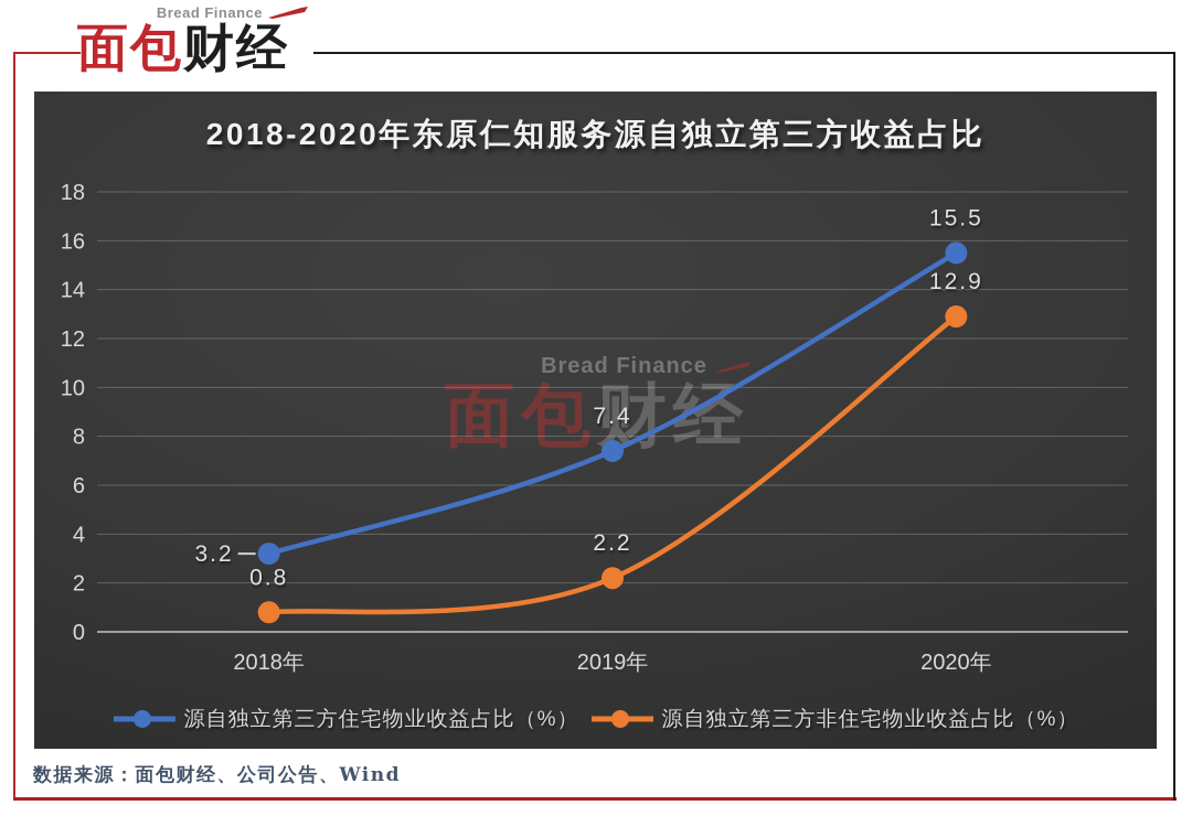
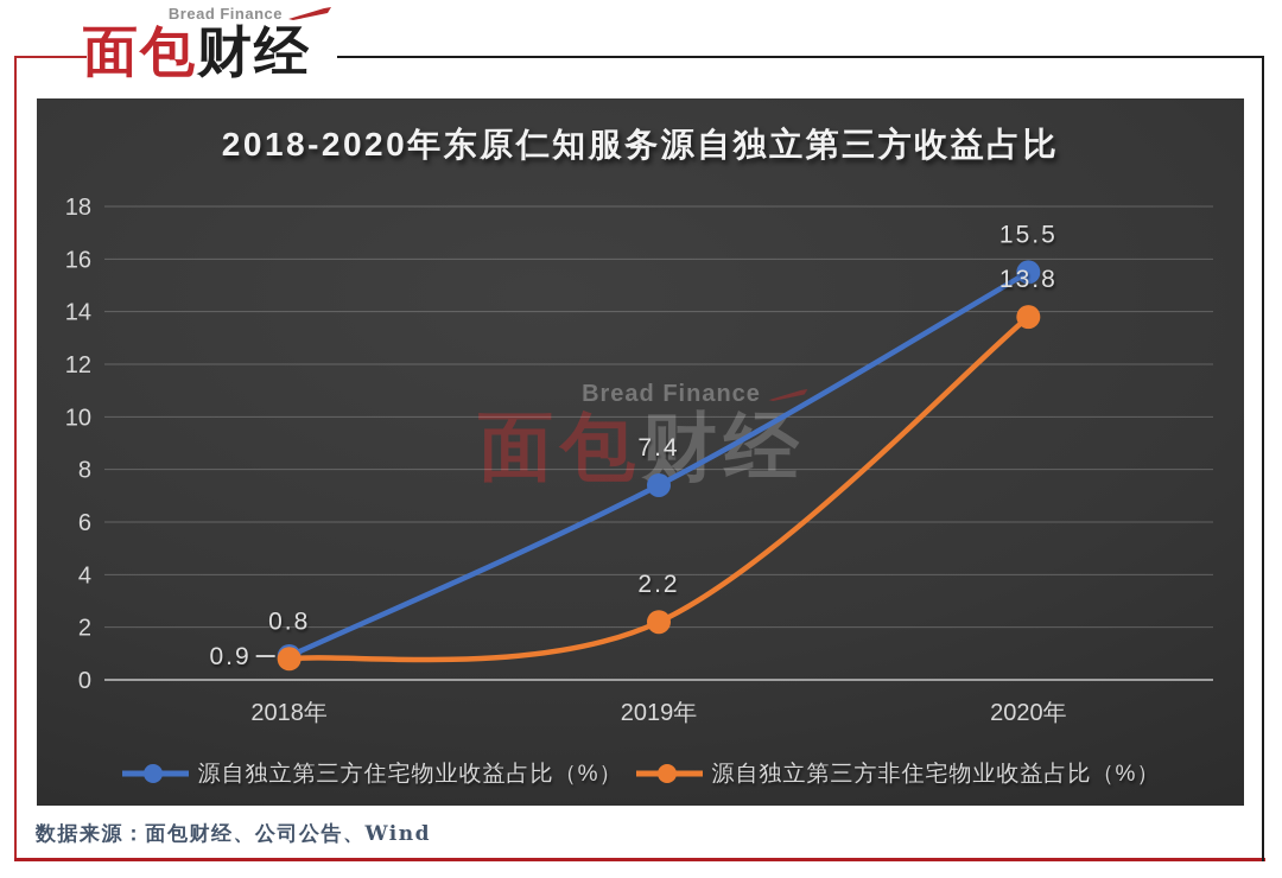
源自独立第三方住宅物业收益占比（%）/2018年: 3.2 -> 0.9
源自独立第三方非住宅物业收益占比（%）/2020年: 12.9 -> 13.8
